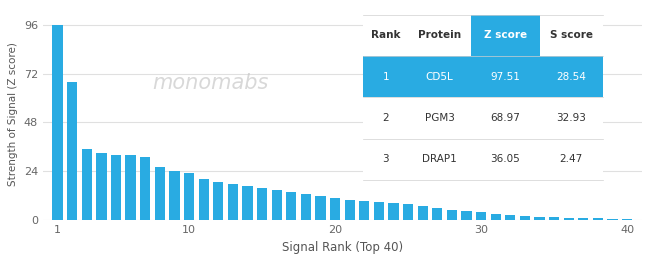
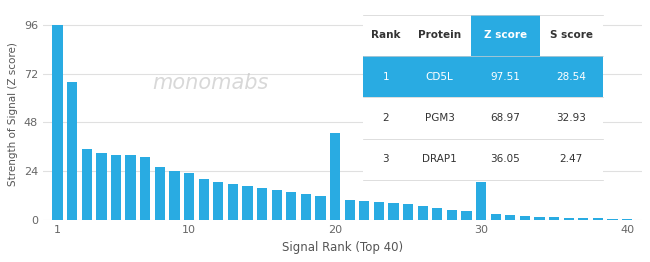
20: 11.0 -> 43.0
30: 4.0 -> 19.0
